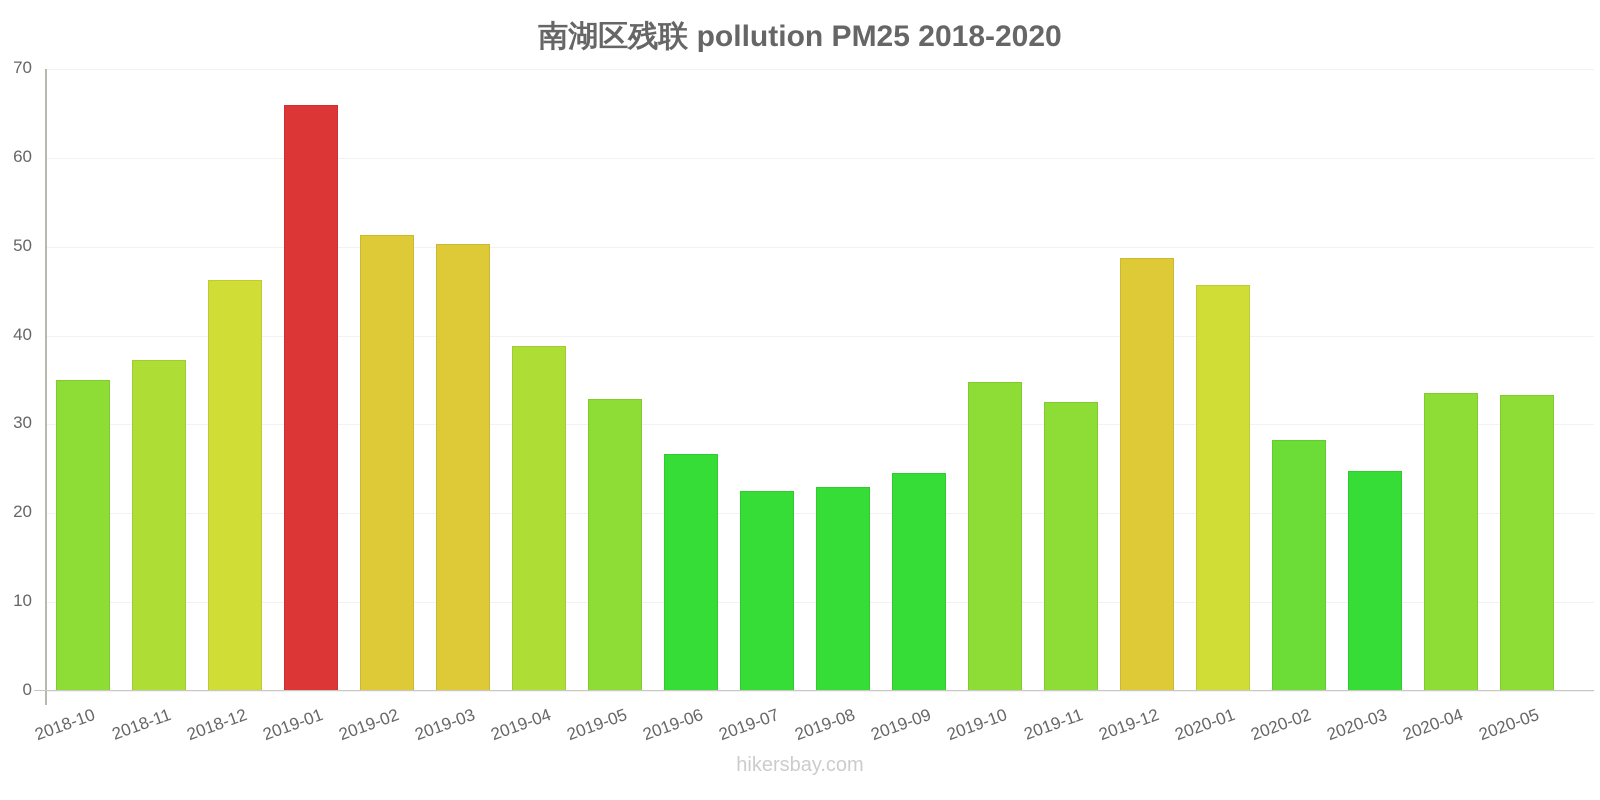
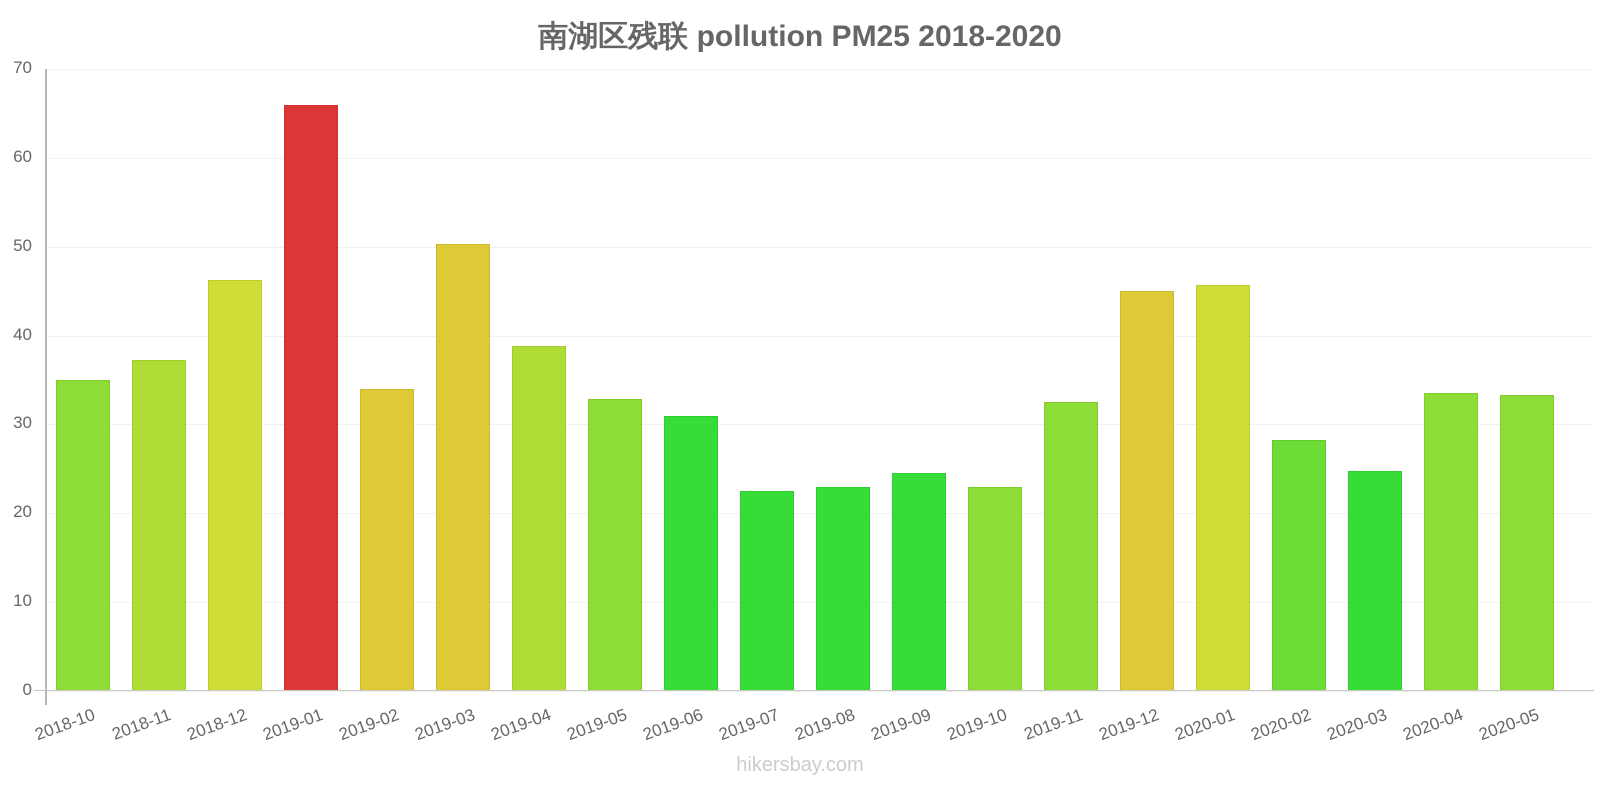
2019-02: 51 -> 34
2019-06: 27 -> 31
2019-10: 35 -> 23
2019-12: 49 -> 45
